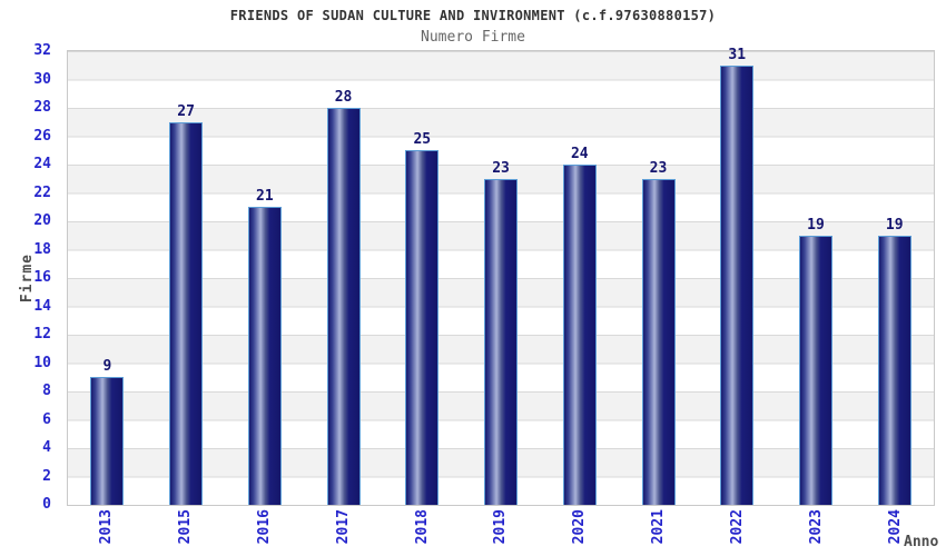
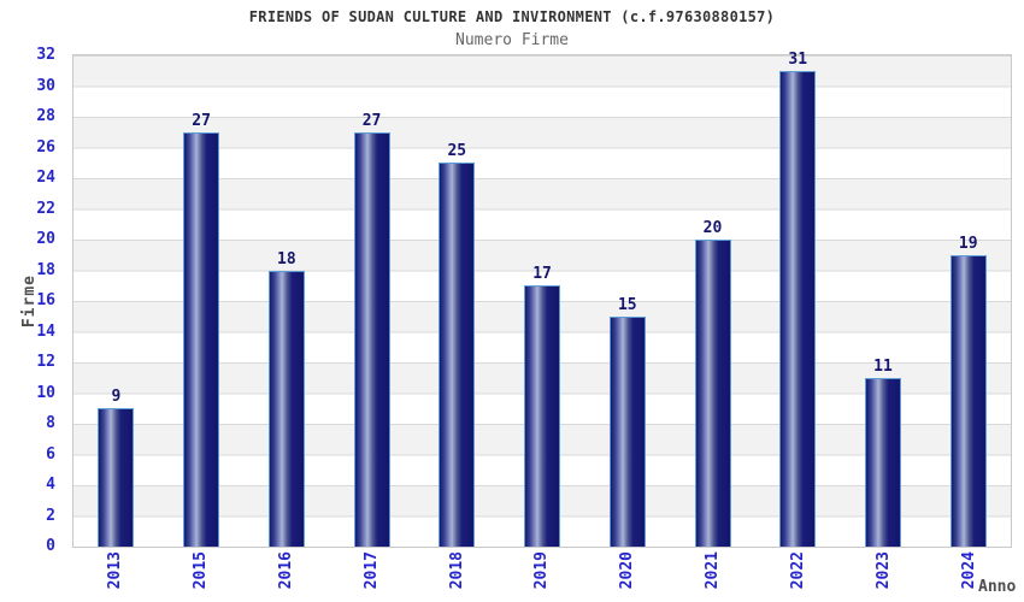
2016: 21 -> 18
2017: 28 -> 27
2019: 23 -> 17
2020: 24 -> 15
2021: 23 -> 20
2023: 19 -> 11
